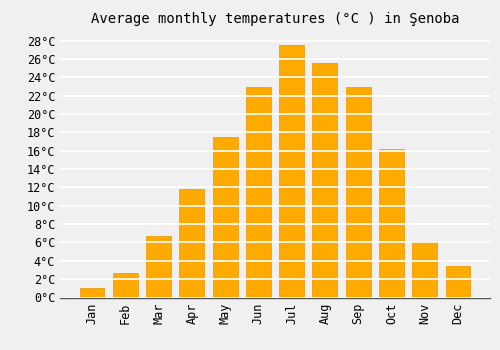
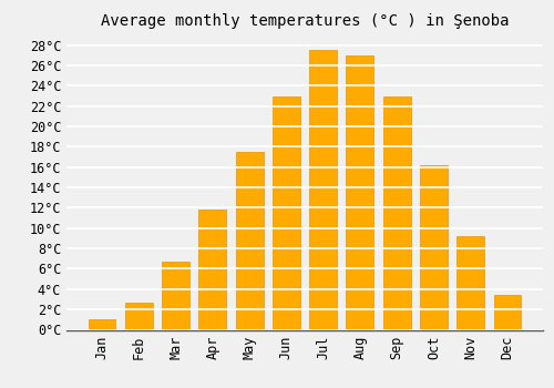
Aug: 25.6°C -> 27.0°C
Nov: 6.2°C -> 9.2°C
